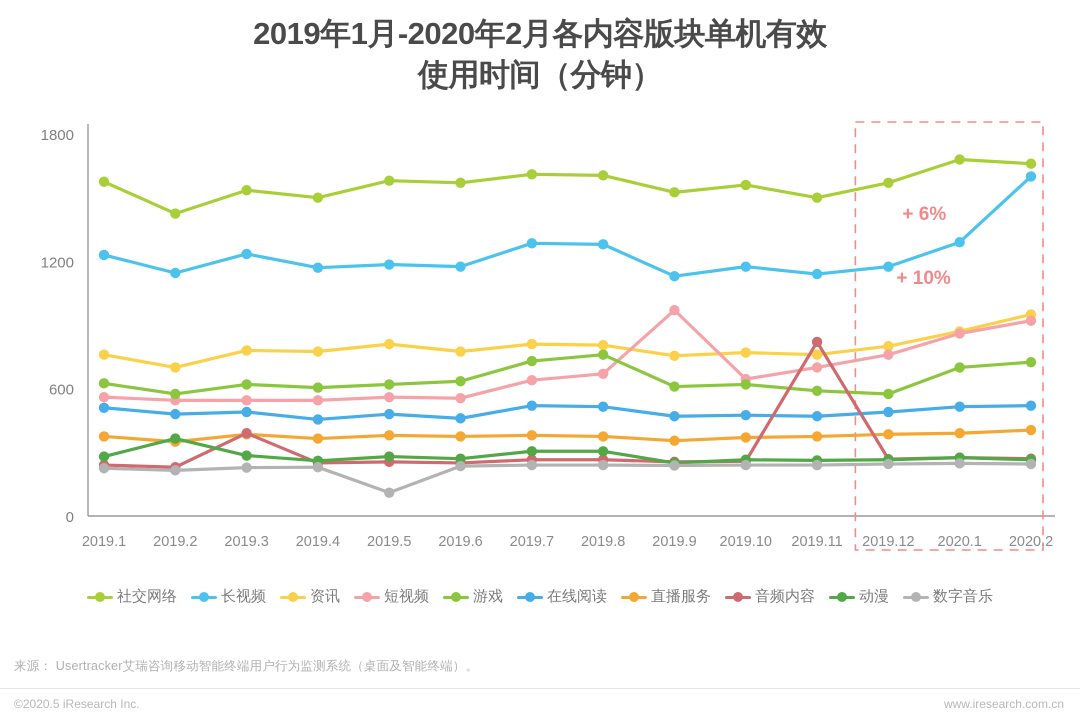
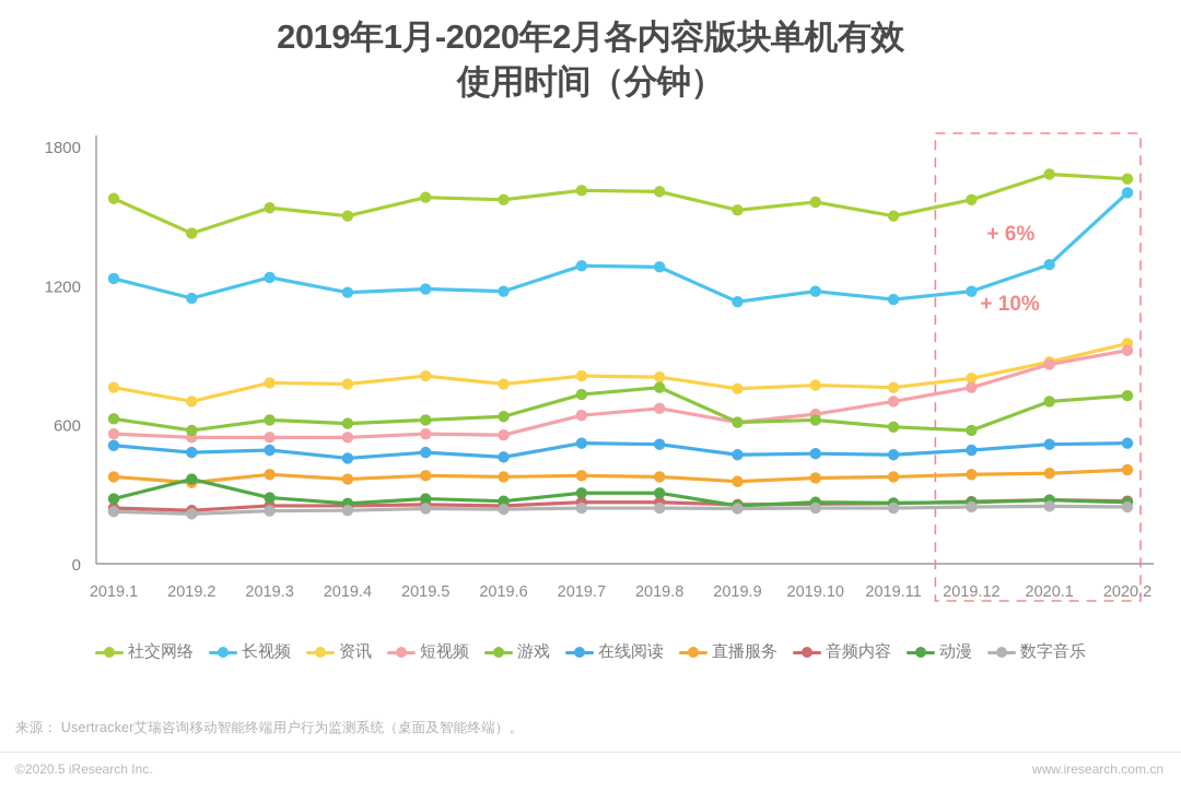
音频内容/2019.3: 390 -> 250
数字音乐/2019.5: 110 -> 240
短视频/2019.9: 970 -> 610
音频内容/2019.11: 820 -> 260
